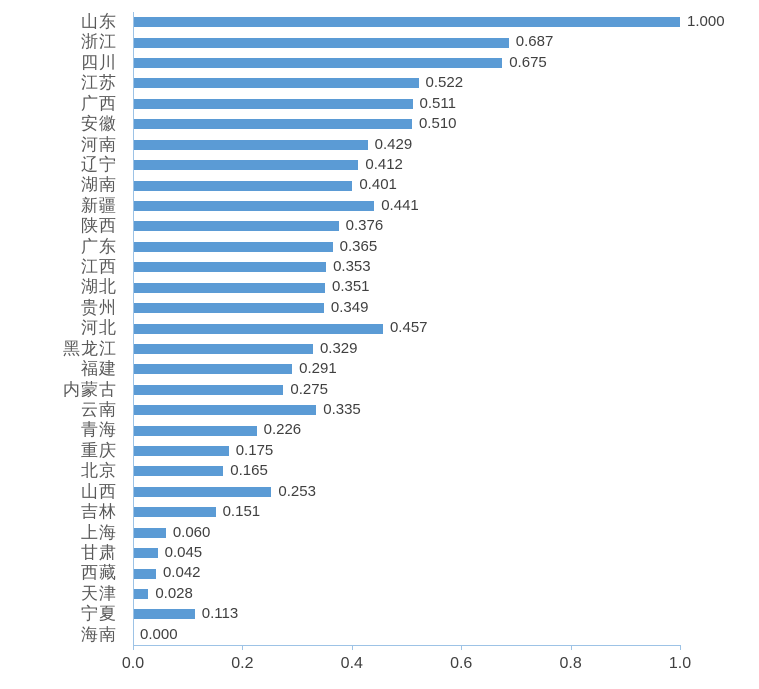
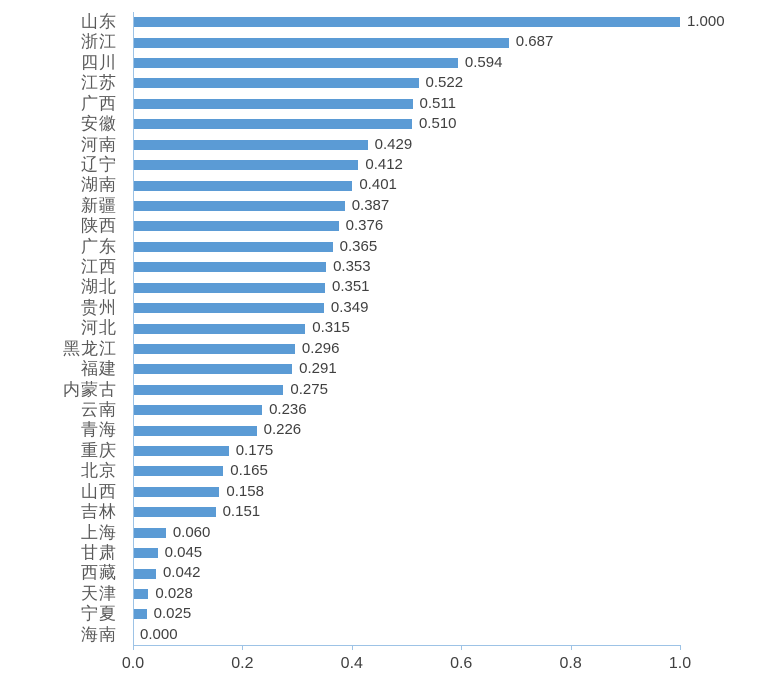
四川: 0.675 -> 0.594
新疆: 0.441 -> 0.387
河北: 0.457 -> 0.315
黑龙江: 0.329 -> 0.296
云南: 0.335 -> 0.236
山西: 0.253 -> 0.158
宁夏: 0.113 -> 0.025
